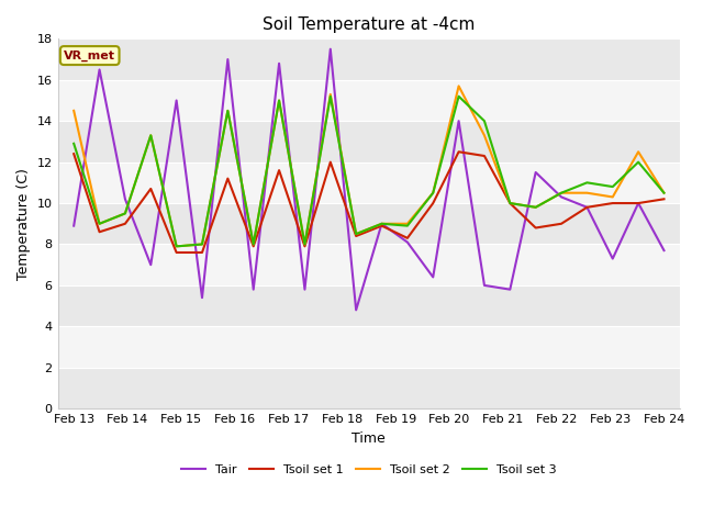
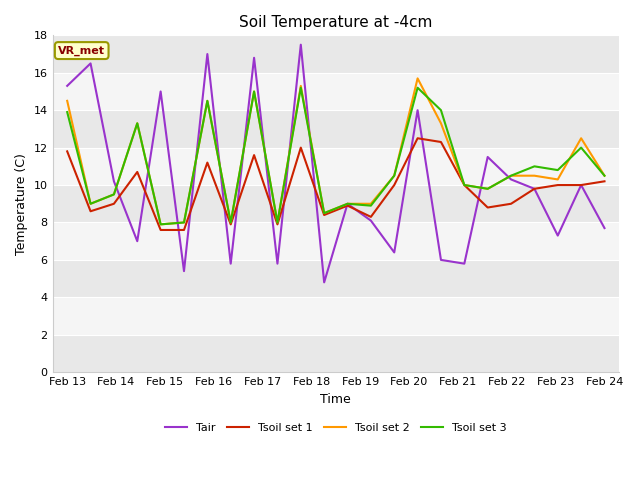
Tair/Feb 13: 8.9 -> 15.3
Tsoil set 1/Feb 13: 12.4 -> 11.8
Tsoil set 3/Feb 13: 12.9 -> 13.9
